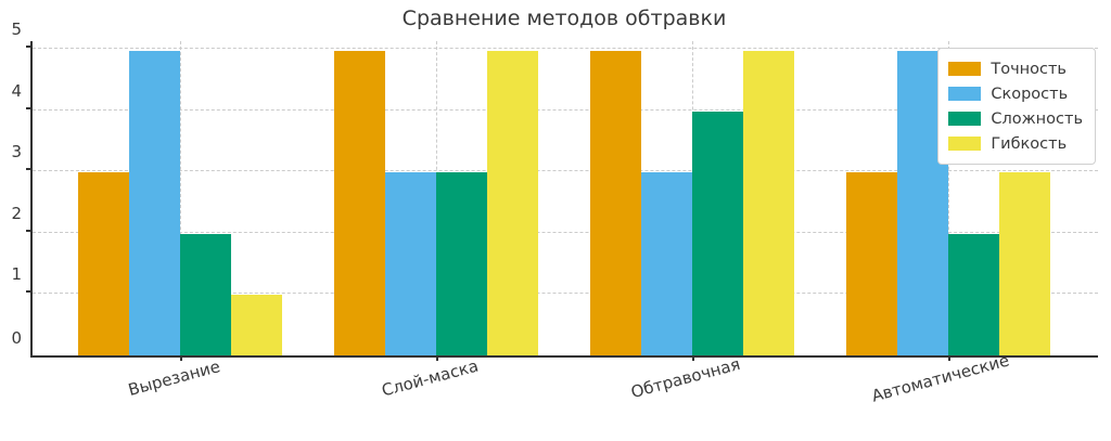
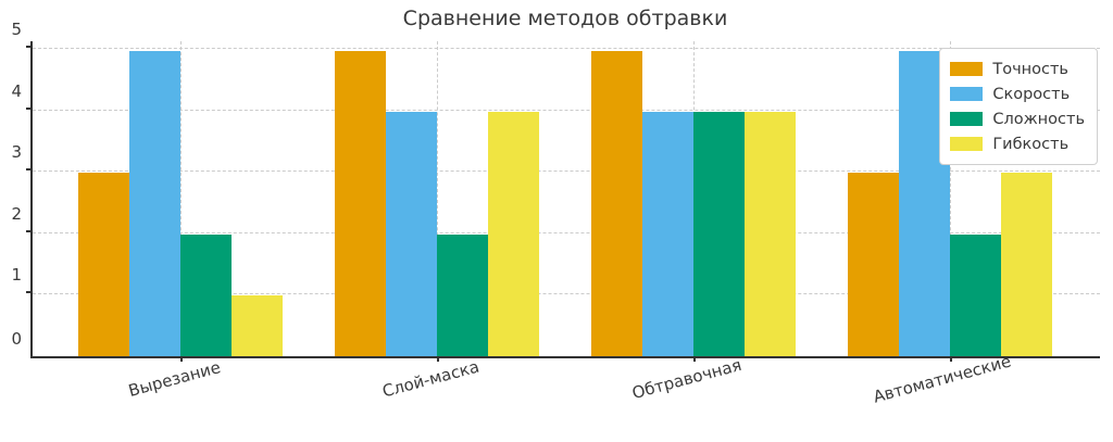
Скорость/Слой-маска: 3 -> 4
Сложность/Слой-маска: 3 -> 2
Гибкость/Слой-маска: 5 -> 4
Скорость/Обтравочная: 3 -> 4
Гибкость/Обтравочная: 5 -> 4
